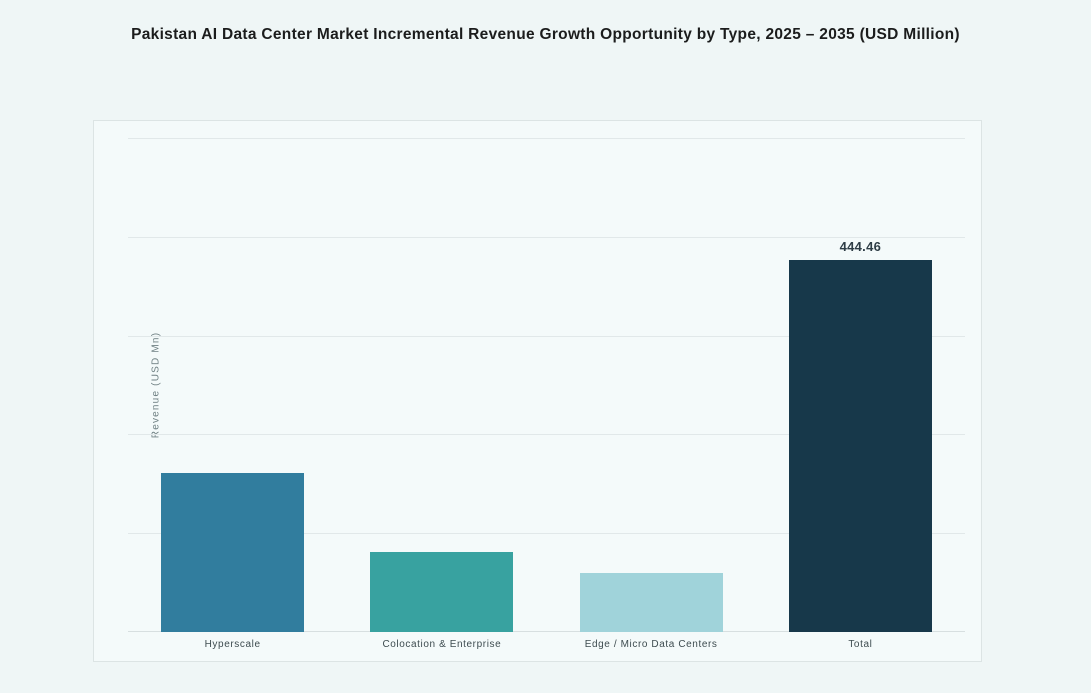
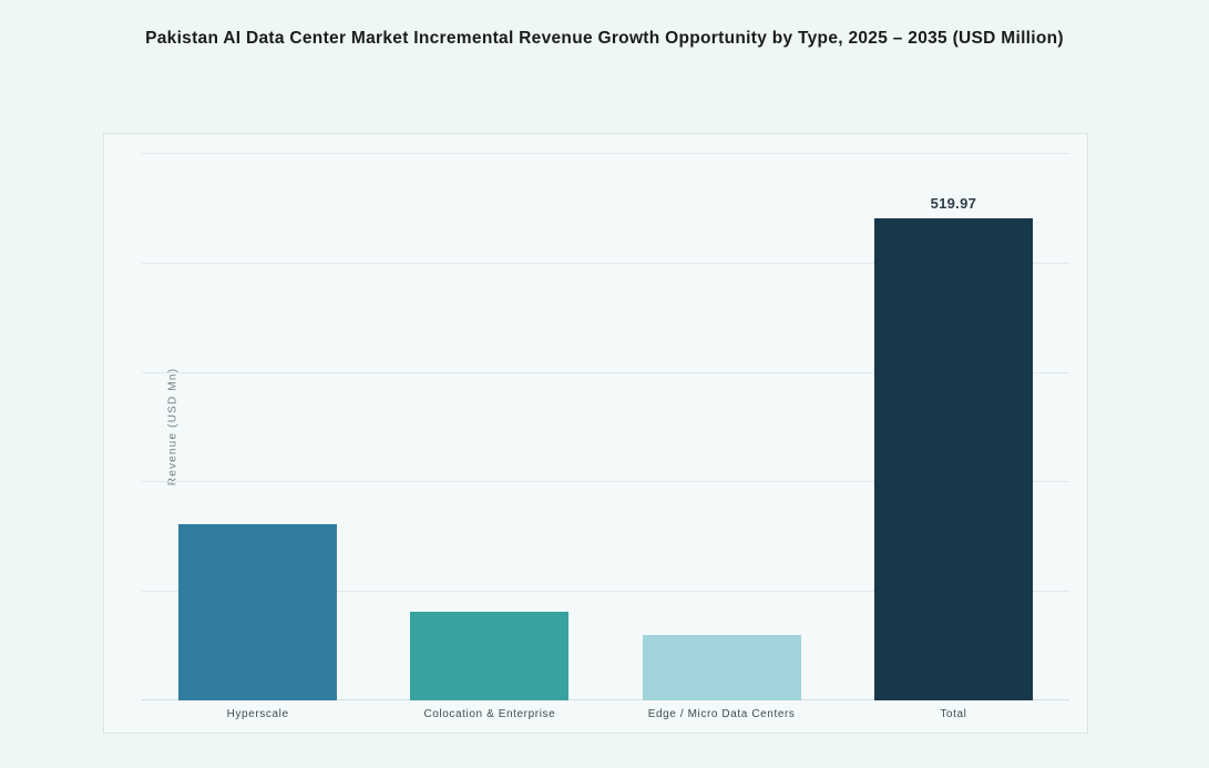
Total: 444.46 -> 519.97
